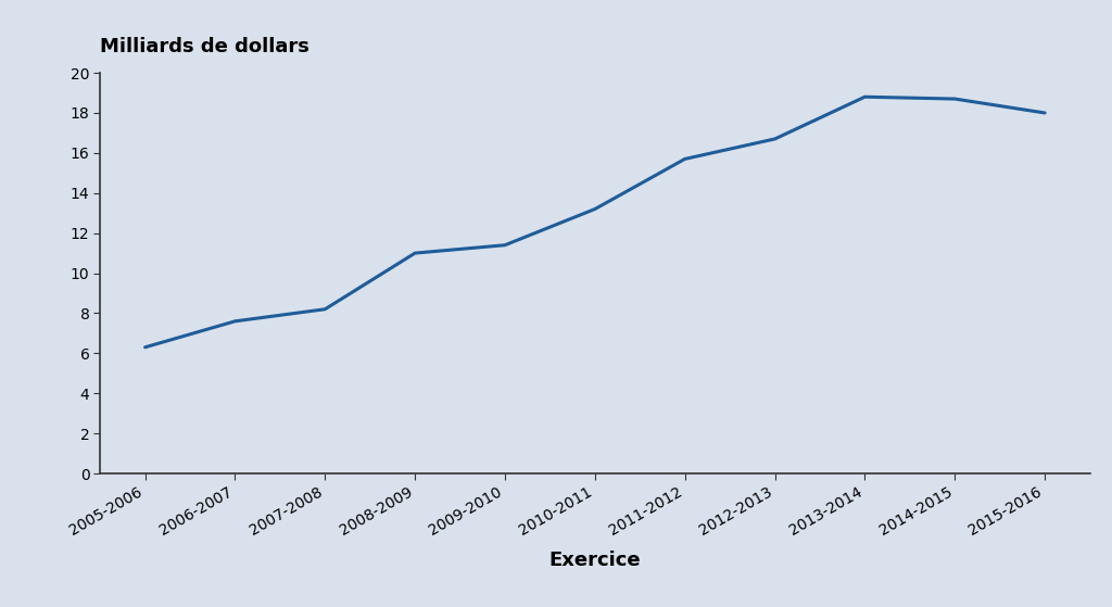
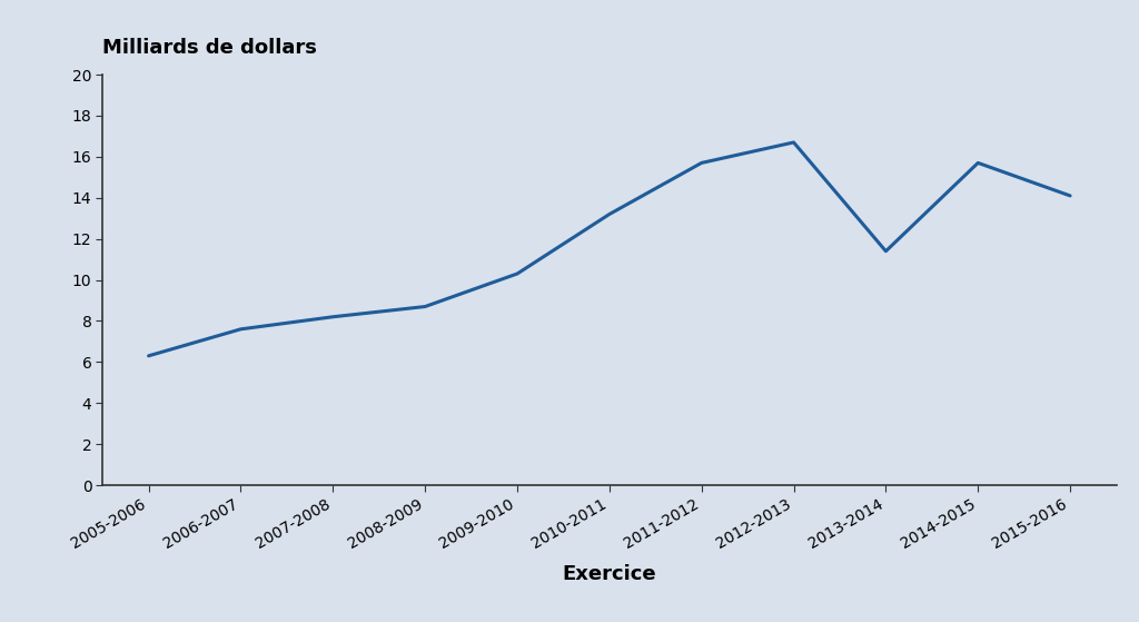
2008-2009: 11.0 -> 8.7
2009-2010: 11.4 -> 10.3
2013-2014: 18.8 -> 11.4
2014-2015: 18.7 -> 15.7
2015-2016: 18.0 -> 14.1
